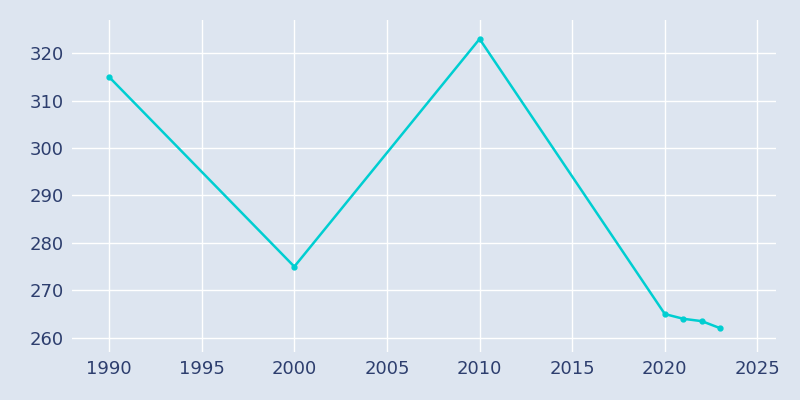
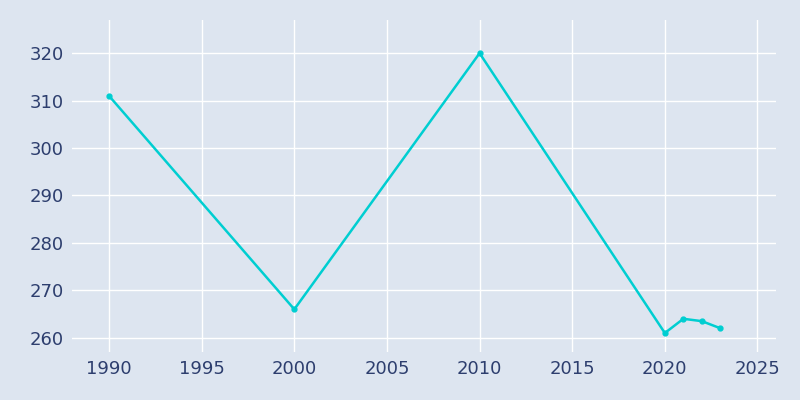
1990: 315.0 -> 311.0
2000: 275.0 -> 266.0
2010: 323.0 -> 320.0
2020: 265.0 -> 261.0
